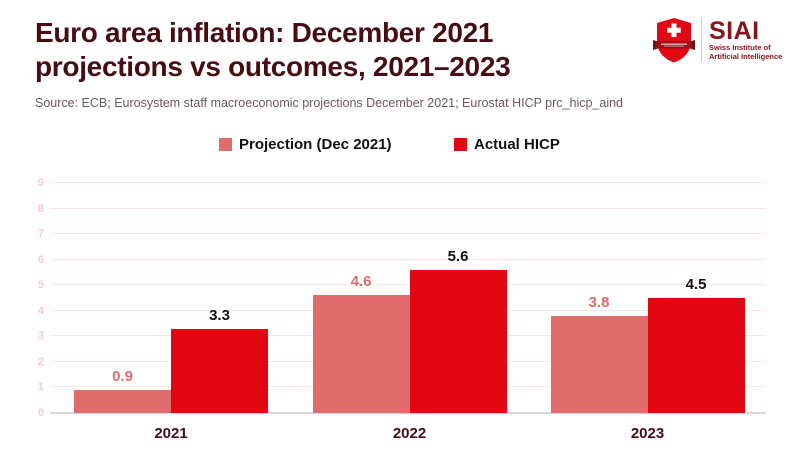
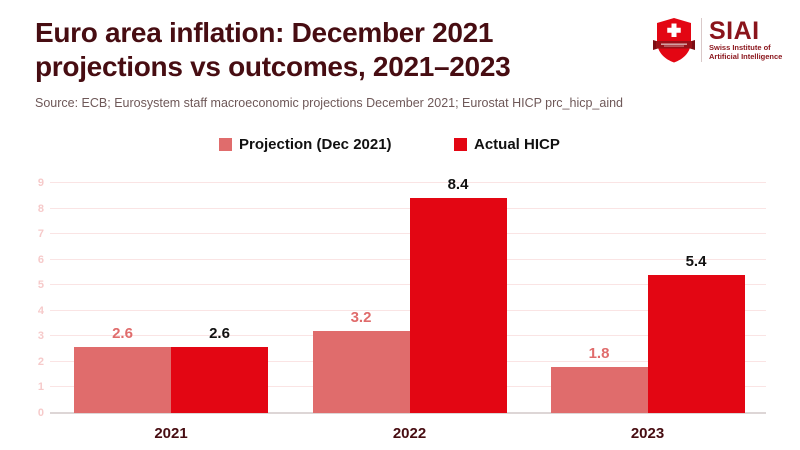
Projection (Dec 2021)/2021: 0.9 -> 2.6
Actual HICP/2021: 3.3 -> 2.6
Projection (Dec 2021)/2022: 4.6 -> 3.2
Actual HICP/2022: 5.6 -> 8.4
Projection (Dec 2021)/2023: 3.8 -> 1.8
Actual HICP/2023: 4.5 -> 5.4
